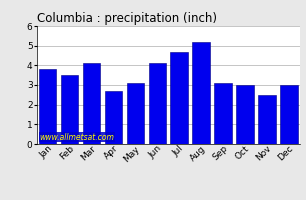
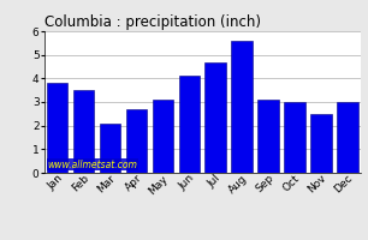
Mar: 4.1 -> 2.1
Aug: 5.2 -> 5.6
